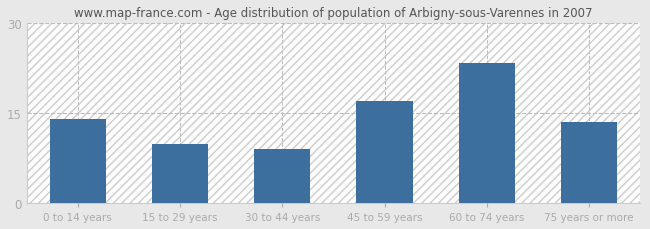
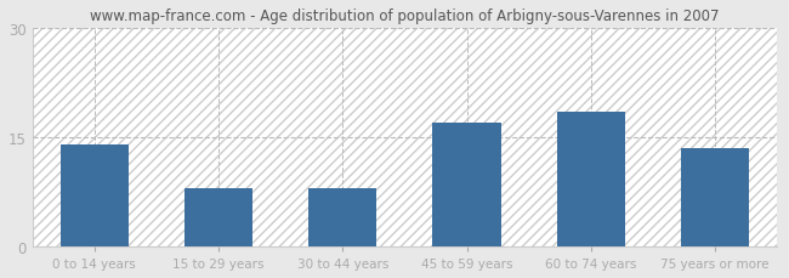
15 to 29 years: 9.8 -> 8.0
30 to 44 years: 9.0 -> 8.0
60 to 74 years: 23.4 -> 18.5
